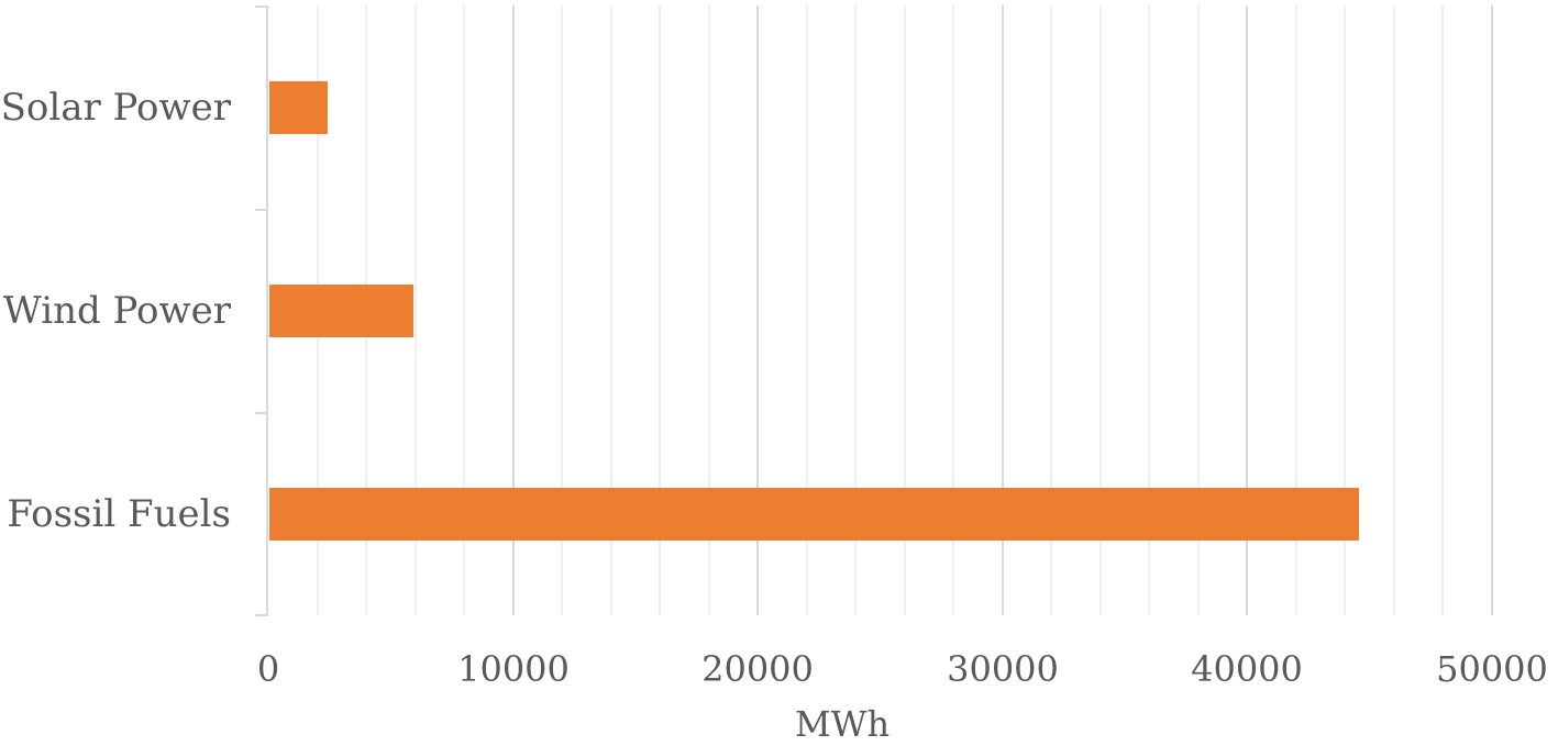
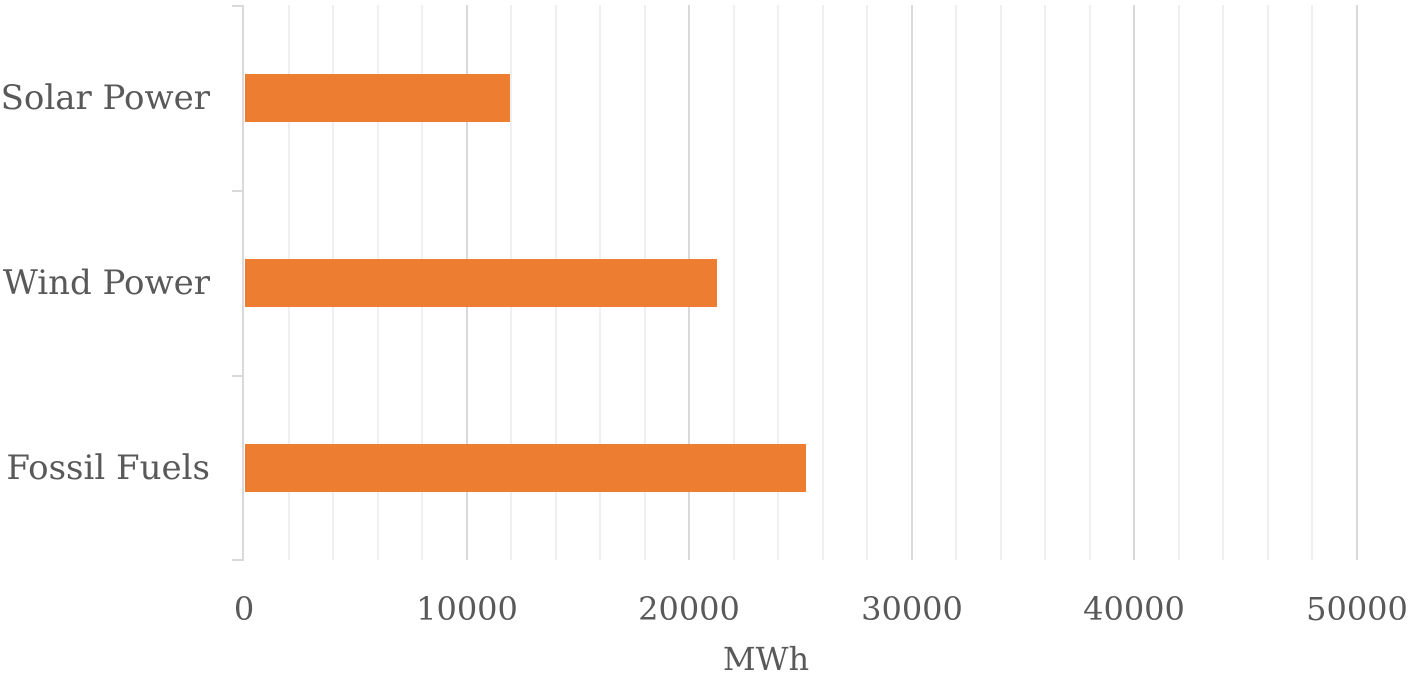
Solar Power: 2400 -> 11900
Wind Power: 5900 -> 21200
Fossil Fuels: 44500 -> 25200
